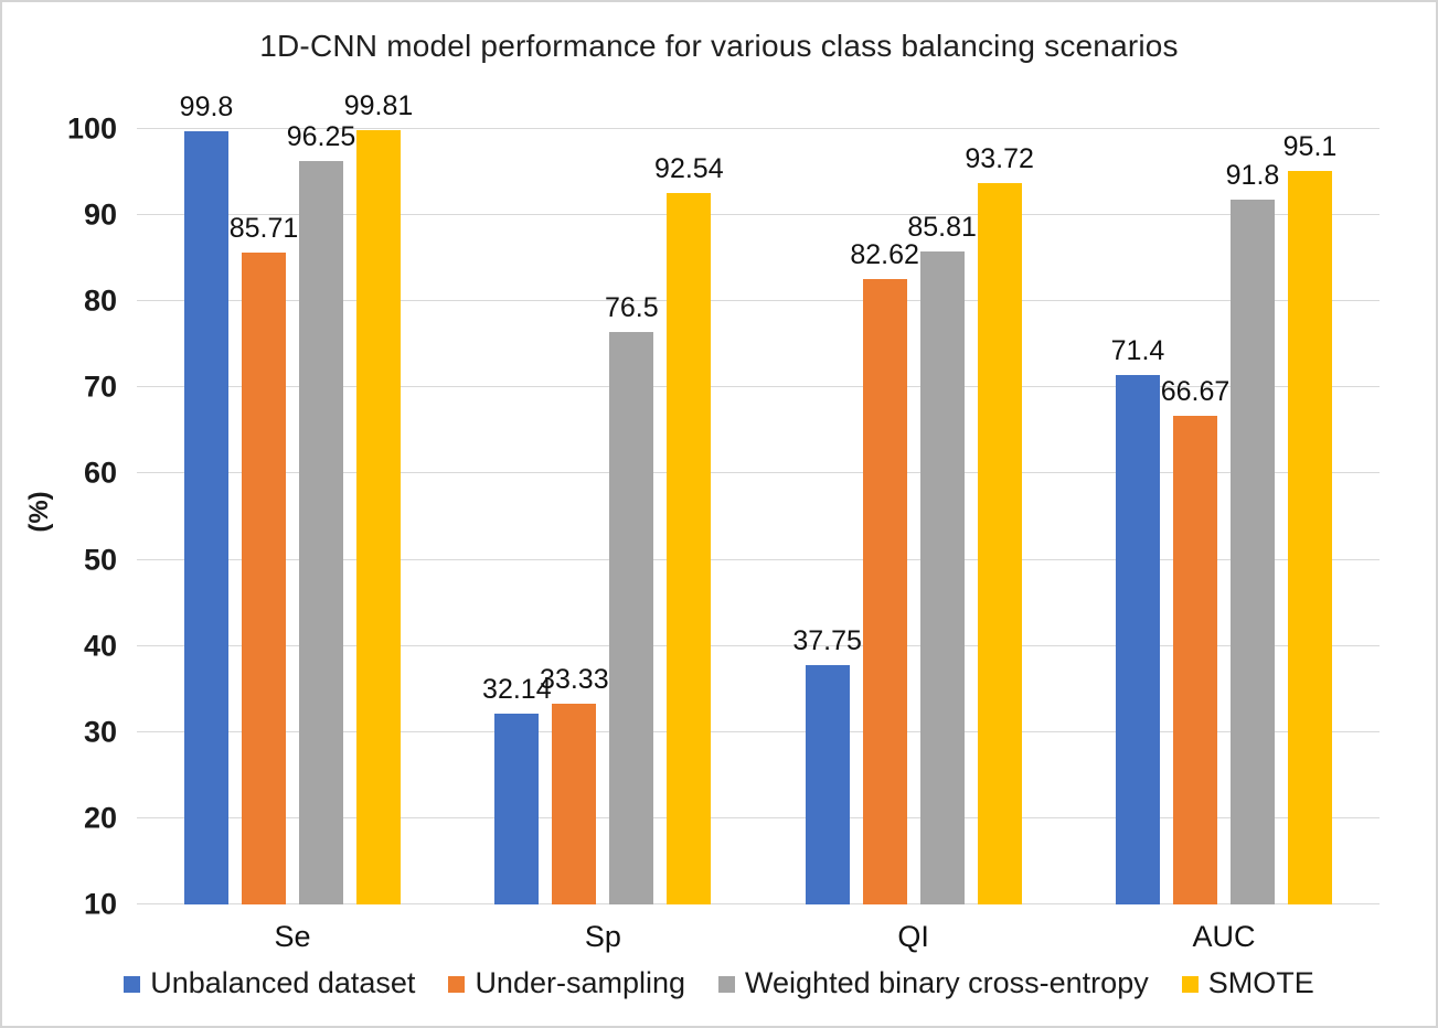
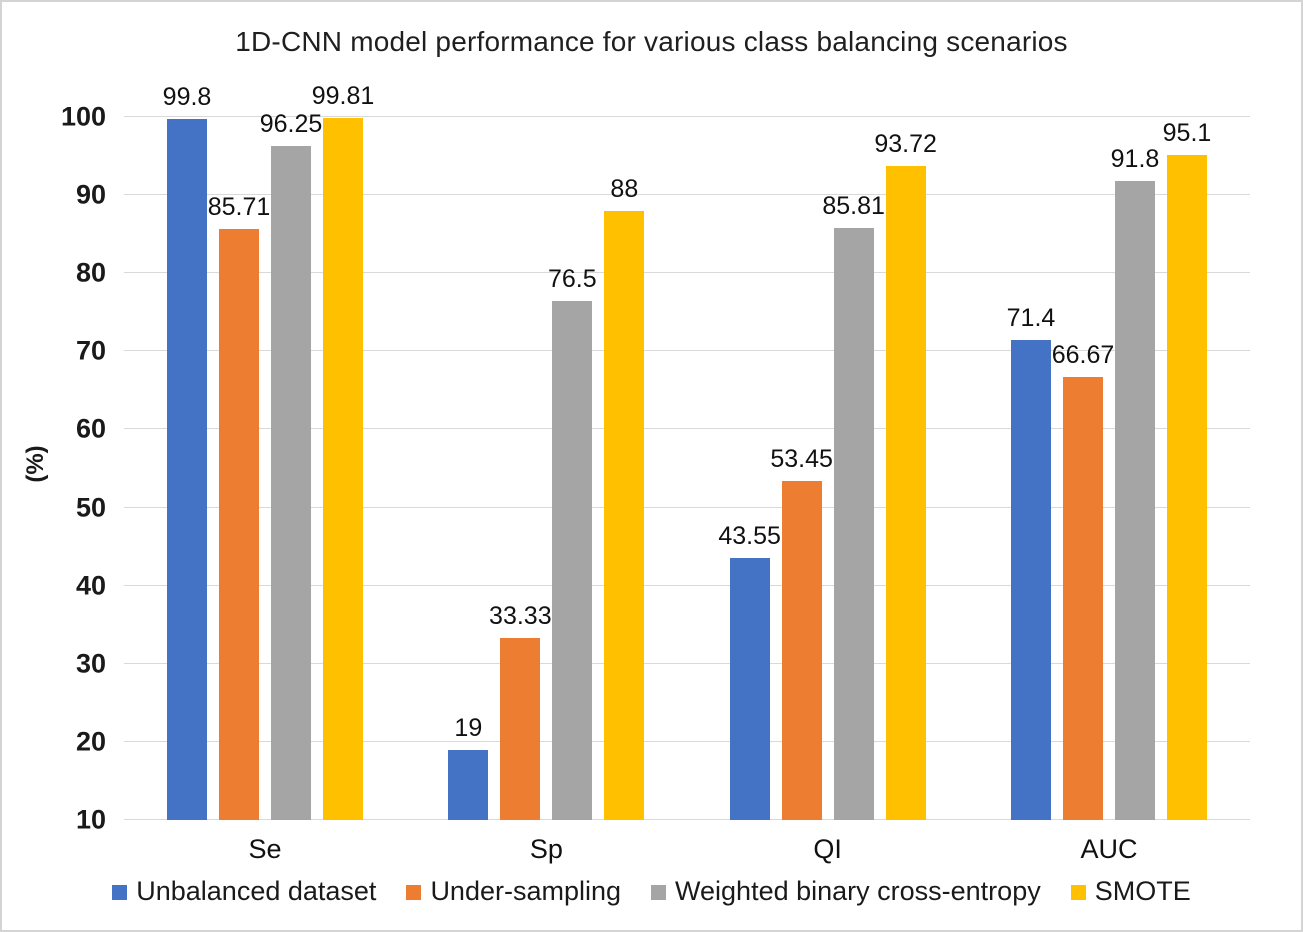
Unbalanced dataset/Sp: 32.14 -> 19
SMOTE/Sp: 92.54 -> 88
Unbalanced dataset/QI: 37.75 -> 43.55
Under-sampling/QI: 82.62 -> 53.45
